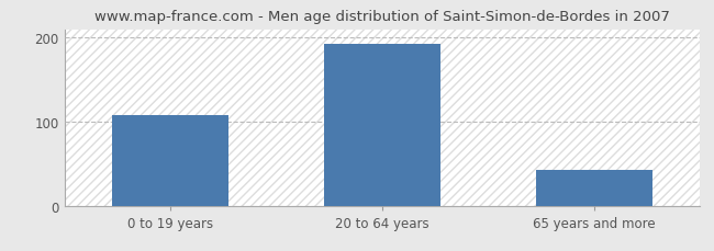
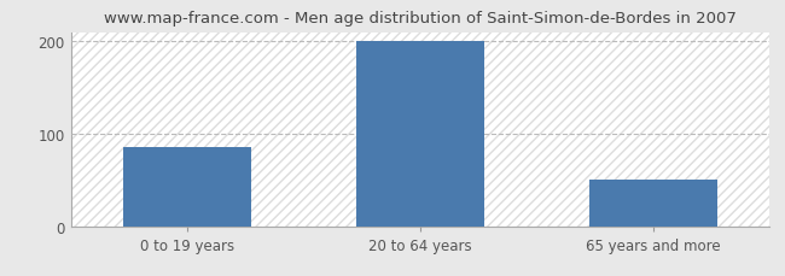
0 to 19 years: 108 -> 85
20 to 64 years: 192 -> 200
65 years and more: 42 -> 50
